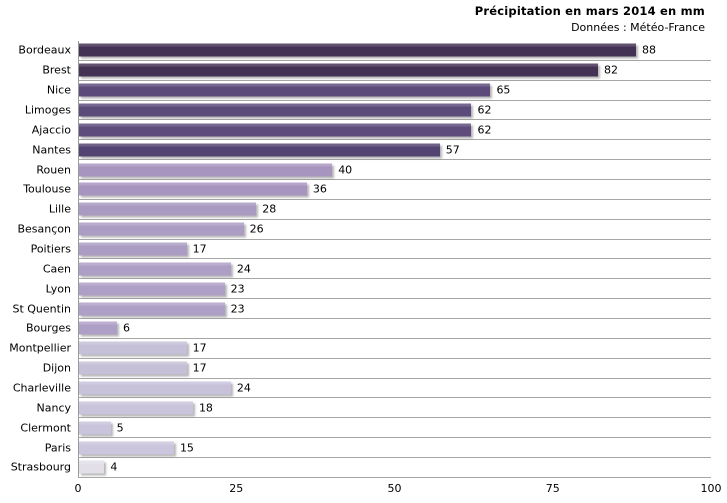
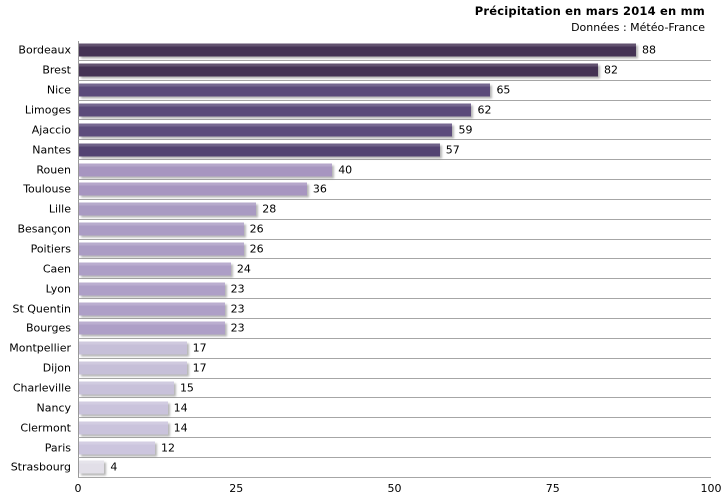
Ajaccio: 62 -> 59
Poitiers: 17 -> 26
Bourges: 6 -> 23
Charleville: 24 -> 15
Nancy: 18 -> 14
Clermont: 5 -> 14
Paris: 15 -> 12
